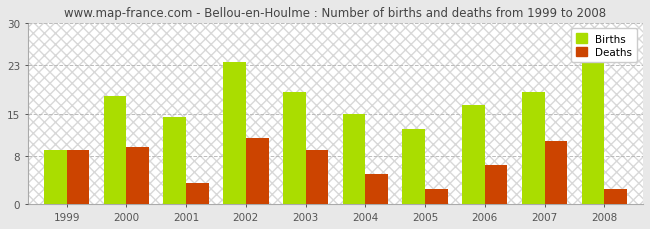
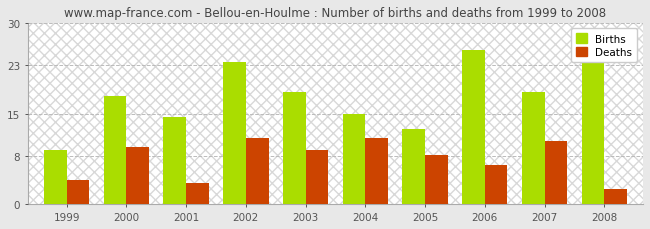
Deaths/1999: 9.0 -> 4.0
Deaths/2004: 5.0 -> 11.0
Deaths/2005: 2.5 -> 8.2
Births/2006: 16.5 -> 25.6
